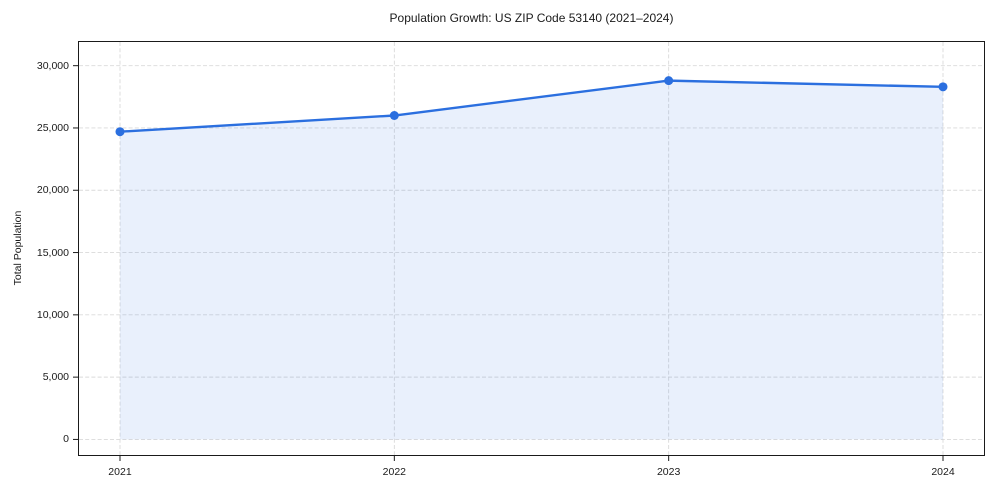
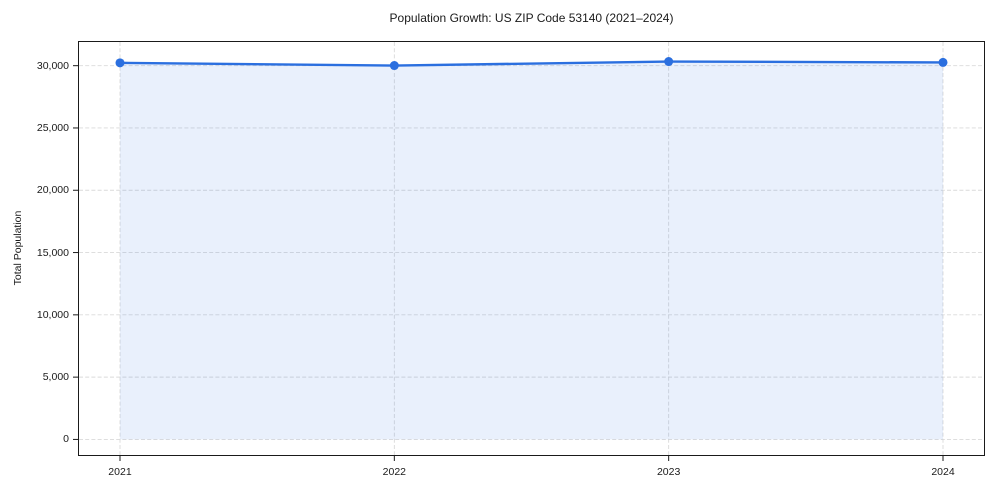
2021: 24700 -> 30200
2022: 26000 -> 30000
2023: 28800 -> 30300
2024: 28300 -> 30300
